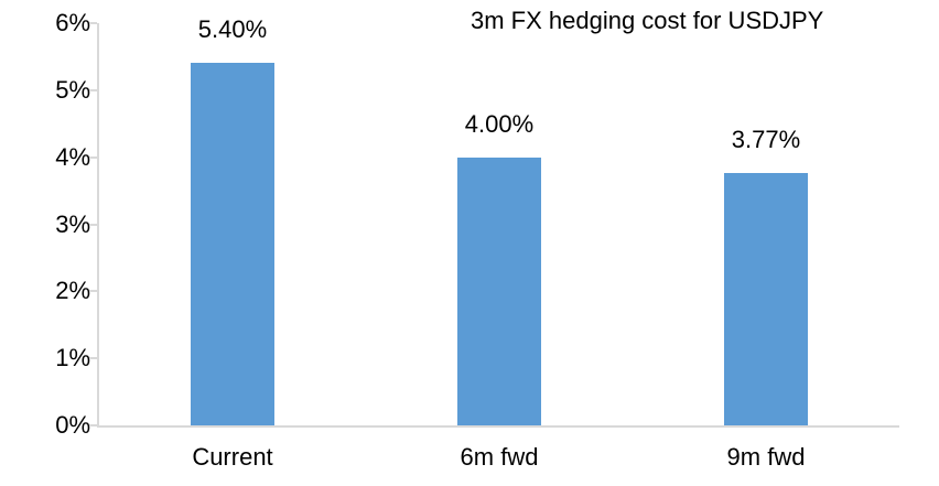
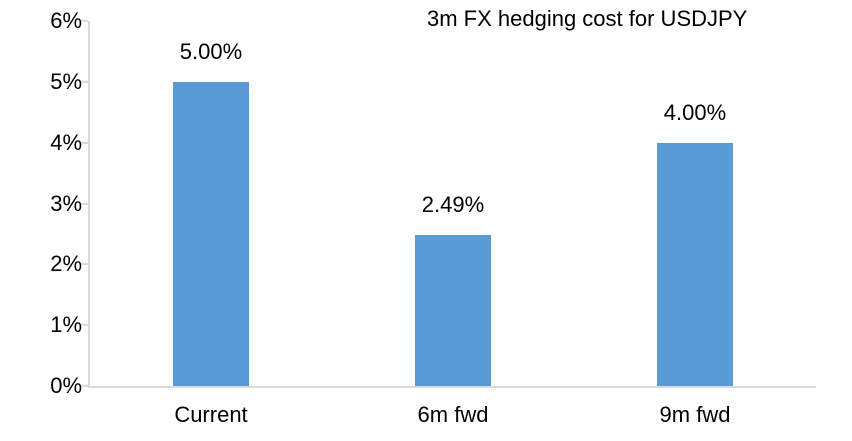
Current: 5.40% -> 5.00%
6m fwd: 4.00% -> 2.49%
9m fwd: 3.77% -> 4.00%
